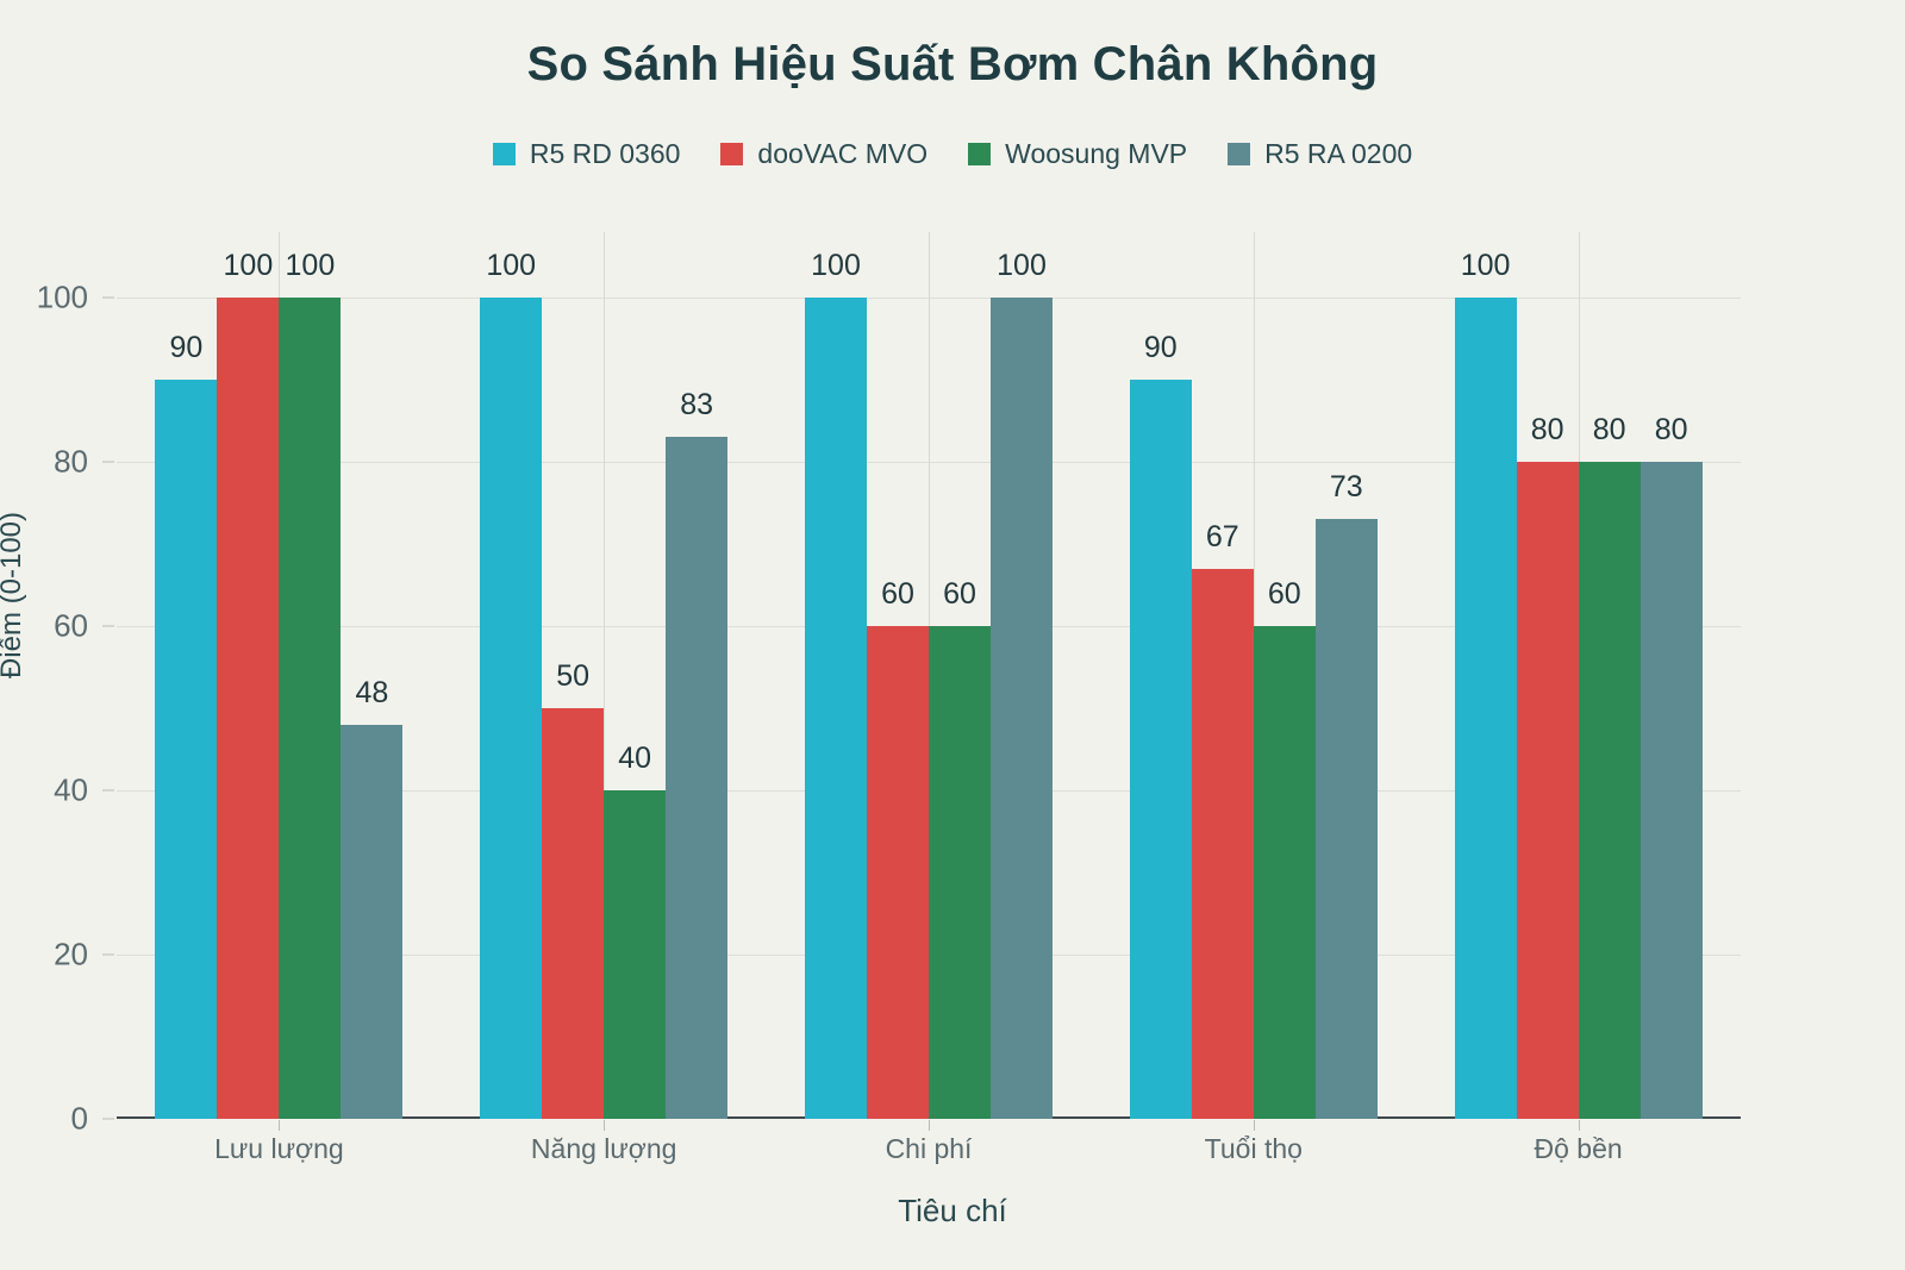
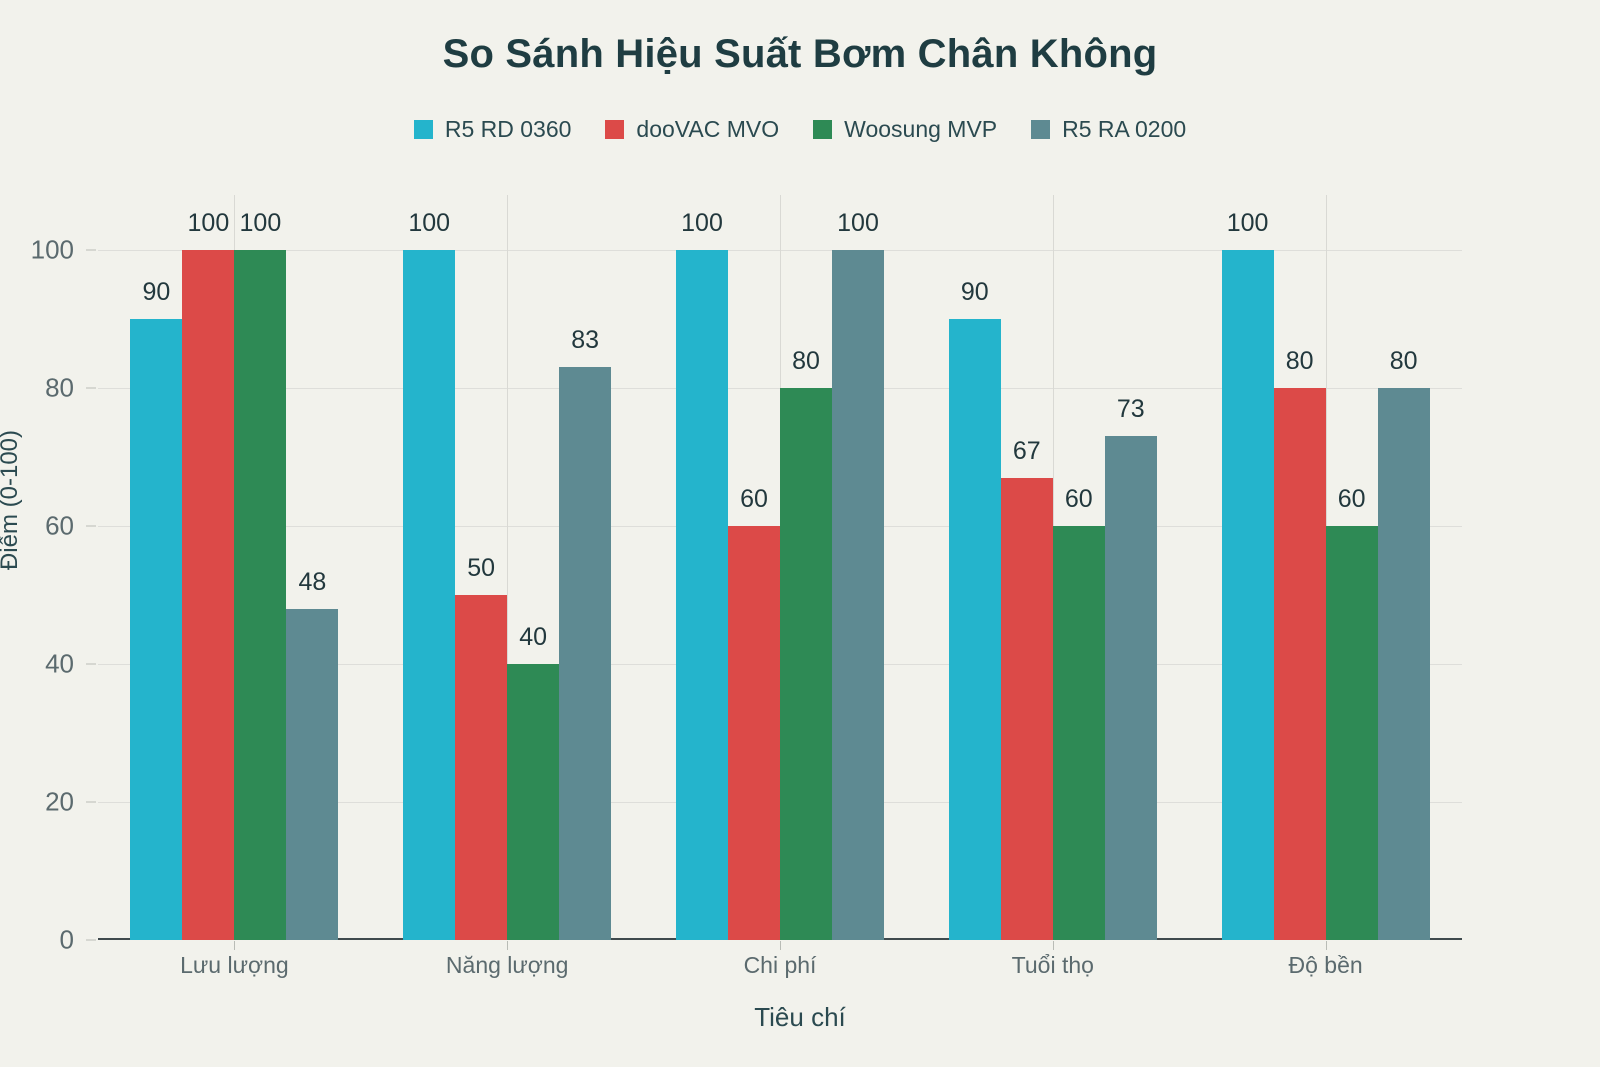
Woosung MVP/Chi phí: 60 -> 80
Woosung MVP/Độ bền: 80 -> 60
